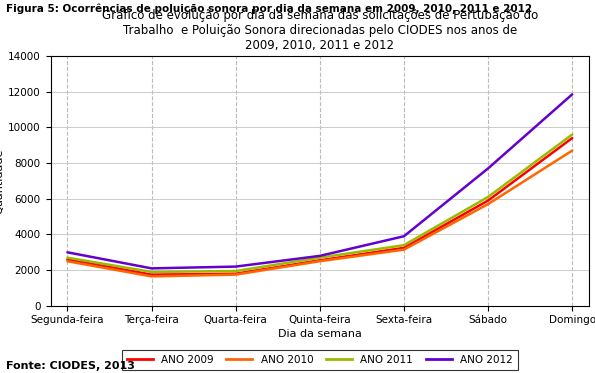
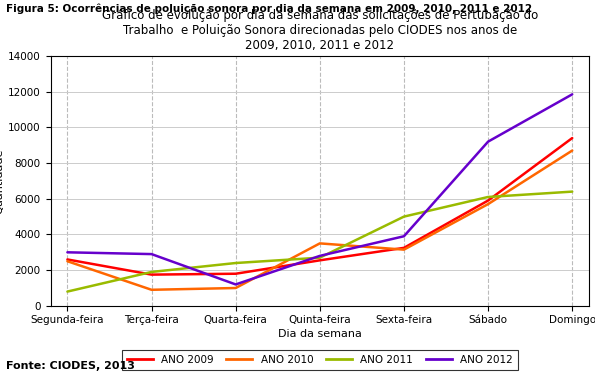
ANO 2011/Segunda-feira: 2700 -> 800
ANO 2010/Terça-feira: 1600 -> 900
ANO 2012/Terça-feira: 2100 -> 2900
ANO 2010/Quarta-feira: 1800 -> 1000
ANO 2011/Quarta-feira: 2000 -> 2400
ANO 2012/Quarta-feira: 2200 -> 1200
ANO 2010/Quinta-feira: 2500 -> 3500
ANO 2011/Sexta-feira: 3400 -> 5000
ANO 2012/Sábado: 7700 -> 9200
ANO 2011/Domingo: 9600 -> 6400
